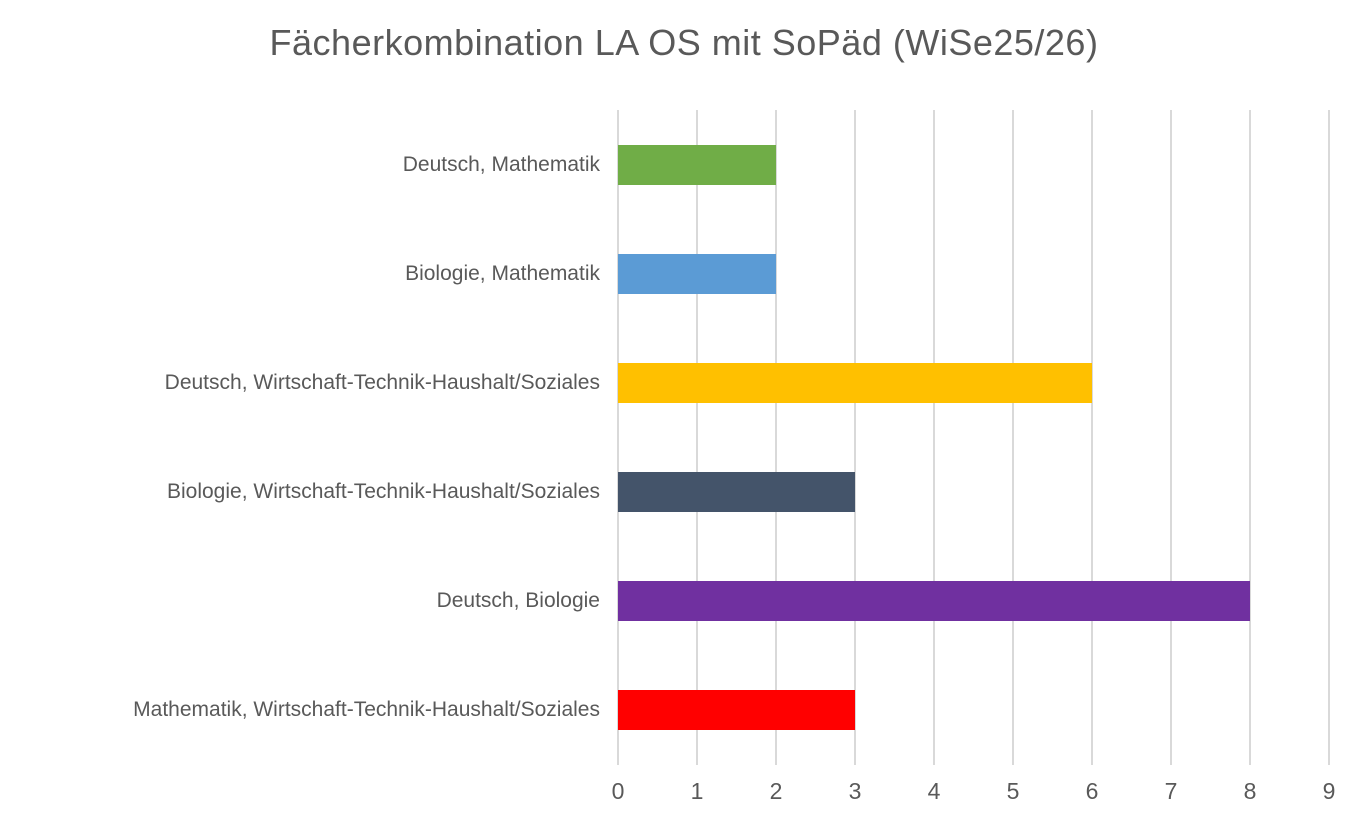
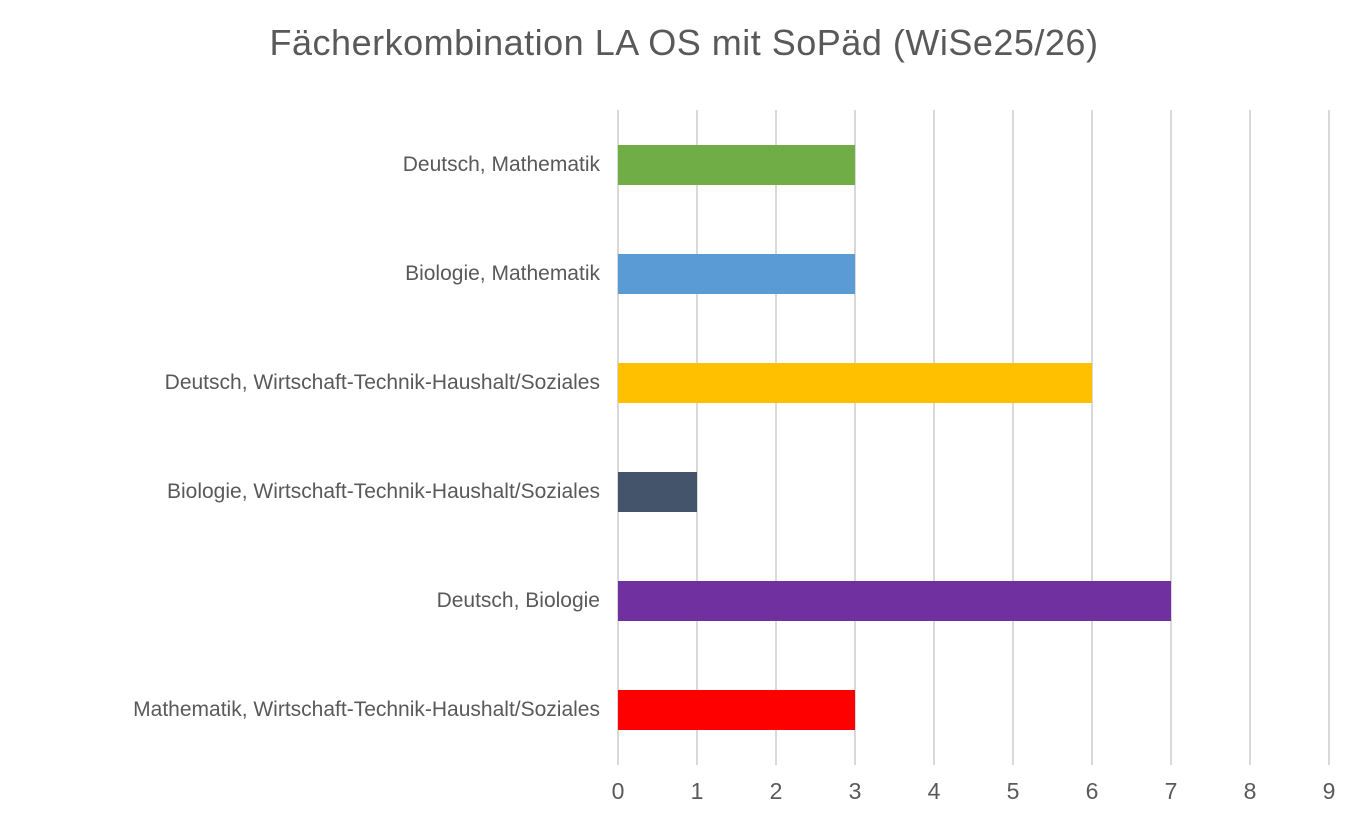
Deutsch, Mathematik: 2 -> 3
Biologie, Mathematik: 2 -> 3
Biologie, Wirtschaft-Technik-Haushalt/Soziales: 3 -> 1
Deutsch, Biologie: 8 -> 7
